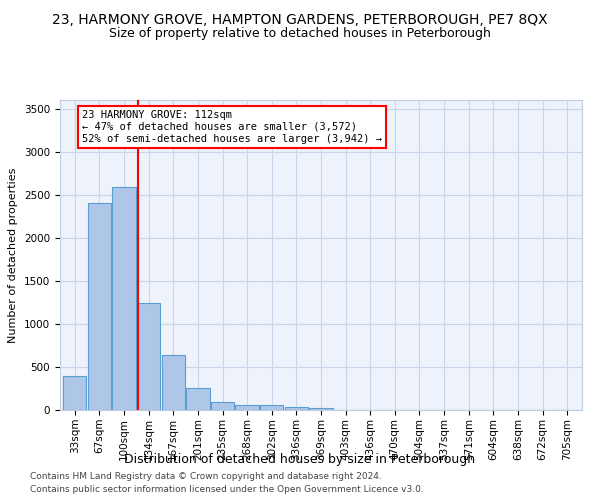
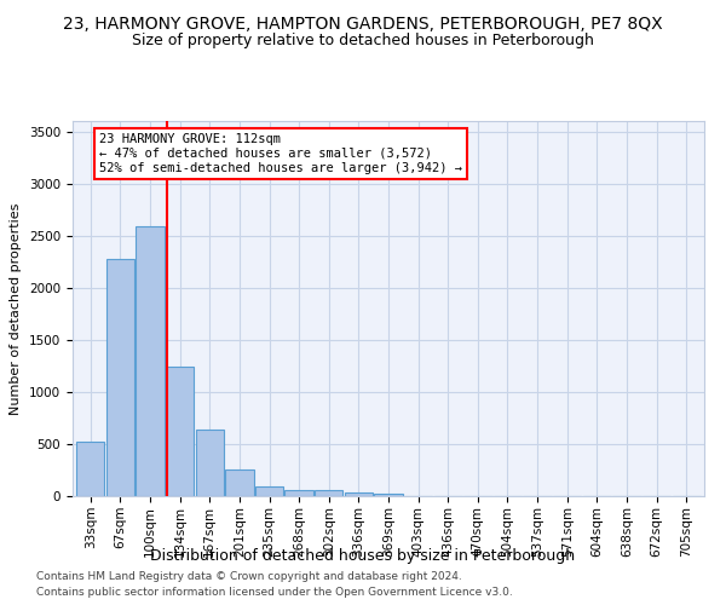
33sqm: 390 -> 520
67sqm: 2400 -> 2280
